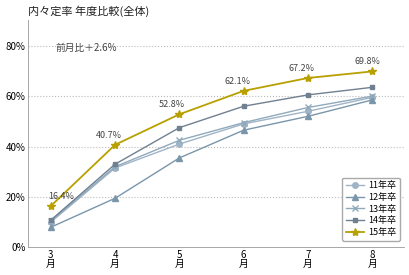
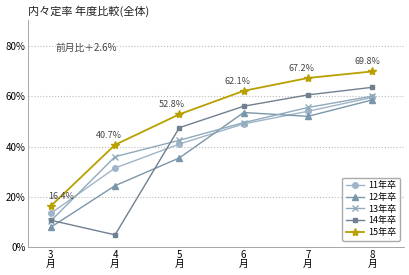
11年卒/3 月: 10.0% -> 13.5%
12年卒/4 月: 19.5% -> 24.5%
13年卒/4 月: 32.0% -> 36.0%
14年卒/4 月: 33.0% -> 5.0%
12年卒/6 月: 46.5% -> 53.5%
